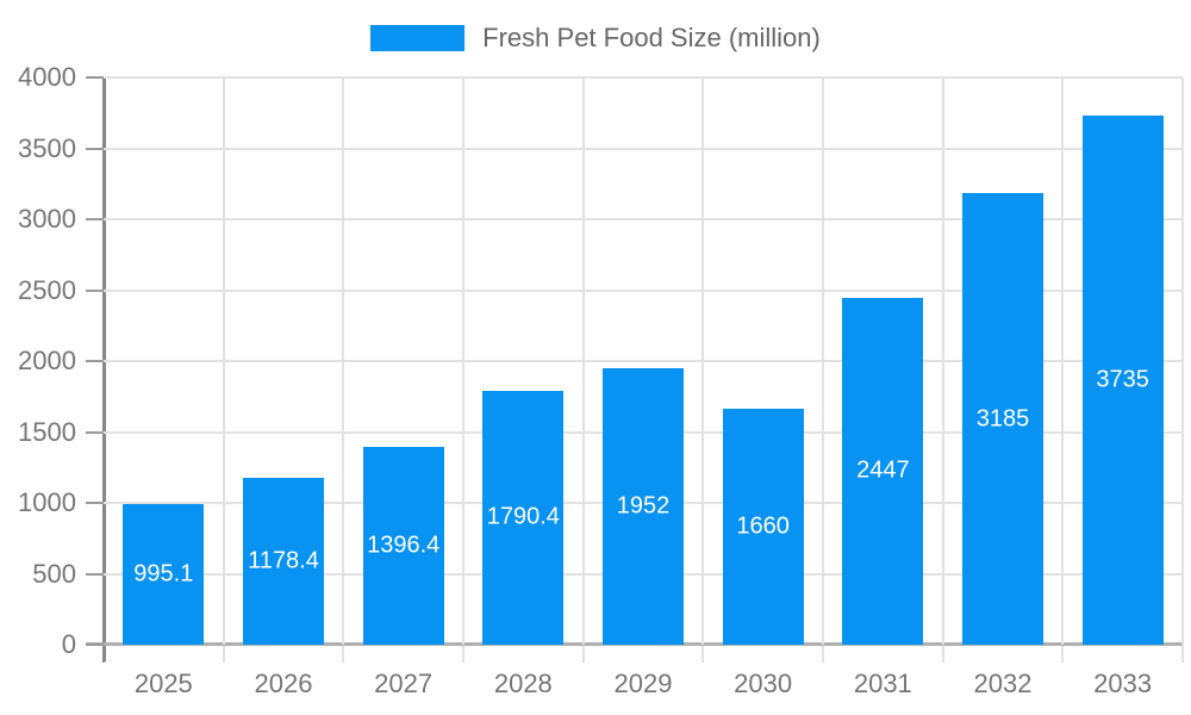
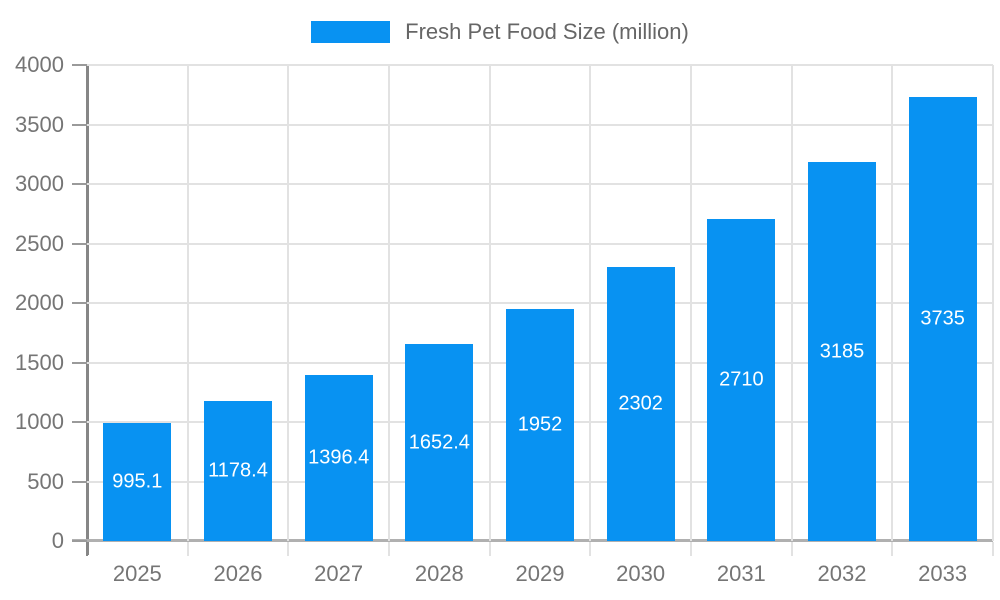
2028: 1790.4 -> 1652.4
2030: 1660 -> 2302
2031: 2447 -> 2710
